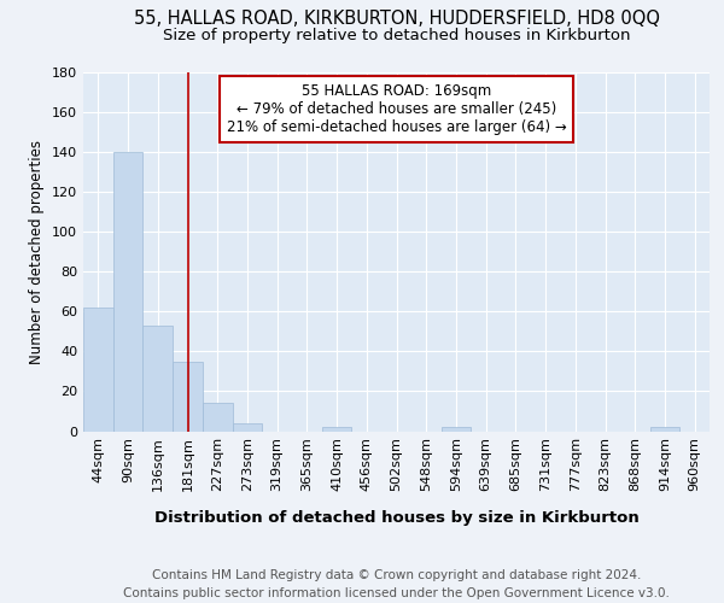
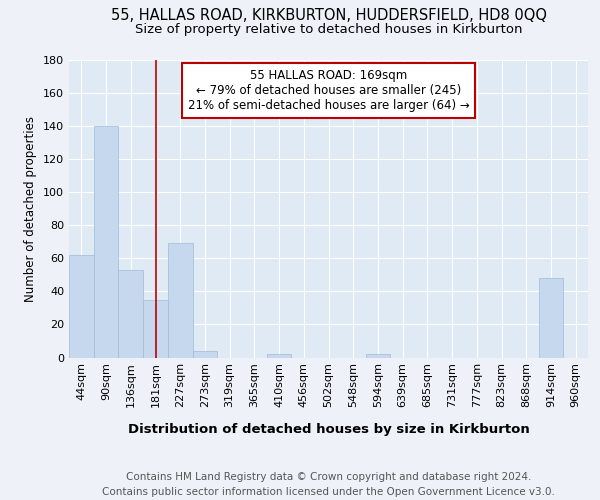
227sqm: 14 -> 69
914sqm: 2 -> 48
